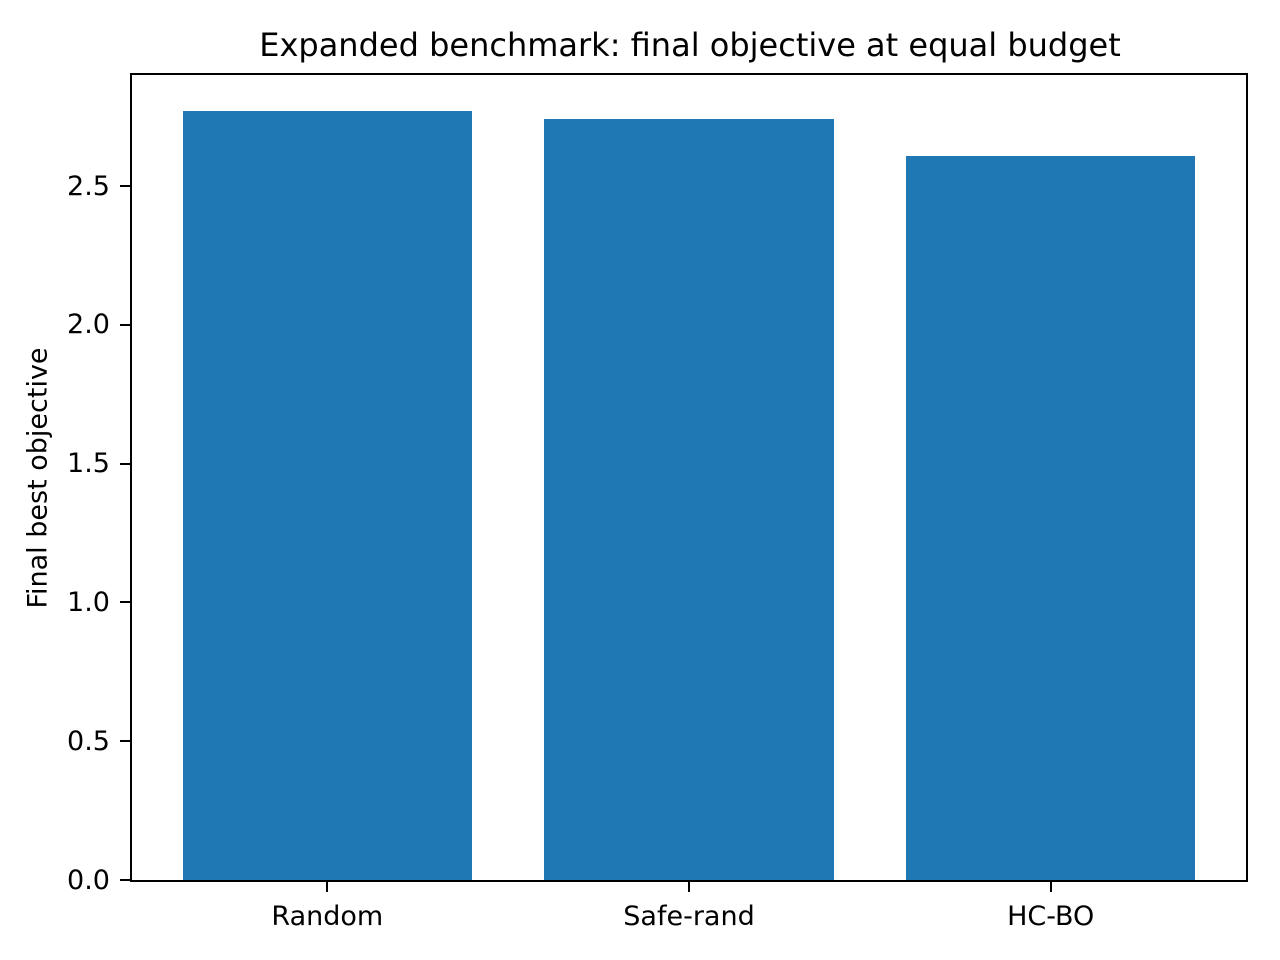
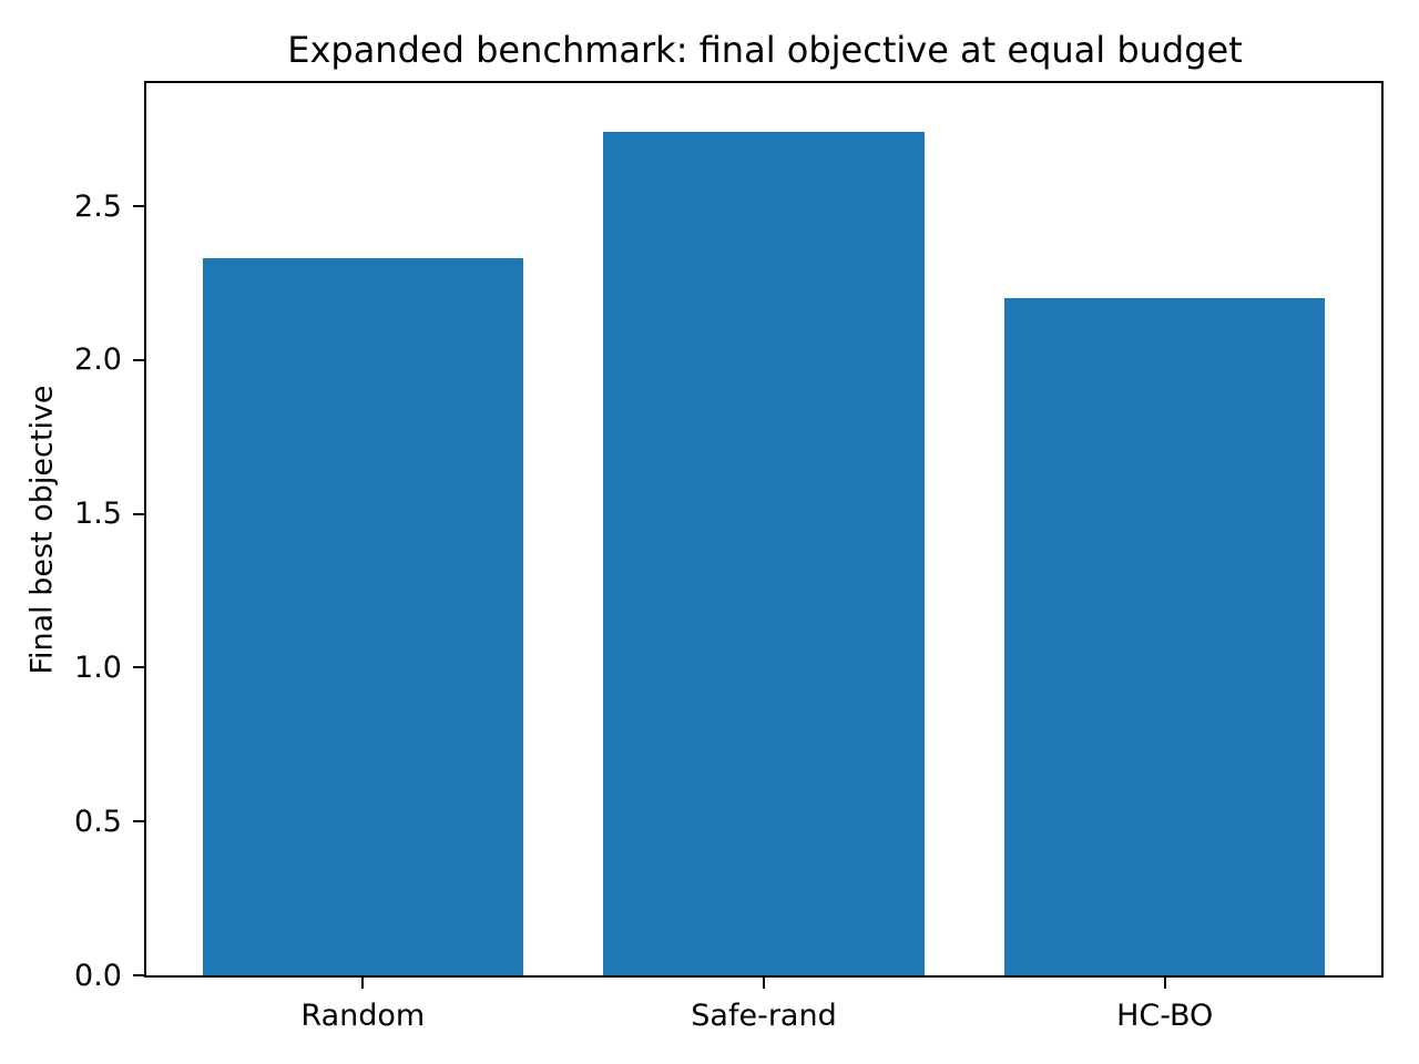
Random: 2.77 -> 2.33
HC-BO: 2.61 -> 2.20
